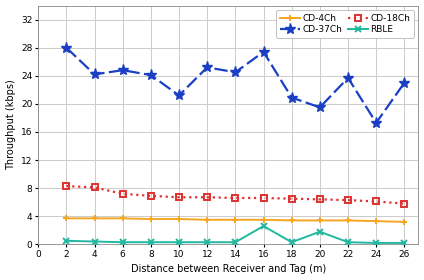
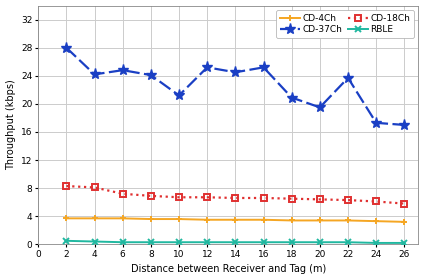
CD-37Ch/16: 27.4 -> 25.2
RBLE/16: 2.6 -> 0.3
RBLE/20: 1.8 -> 0.3
CD-37Ch/26: 23.0 -> 17.0
